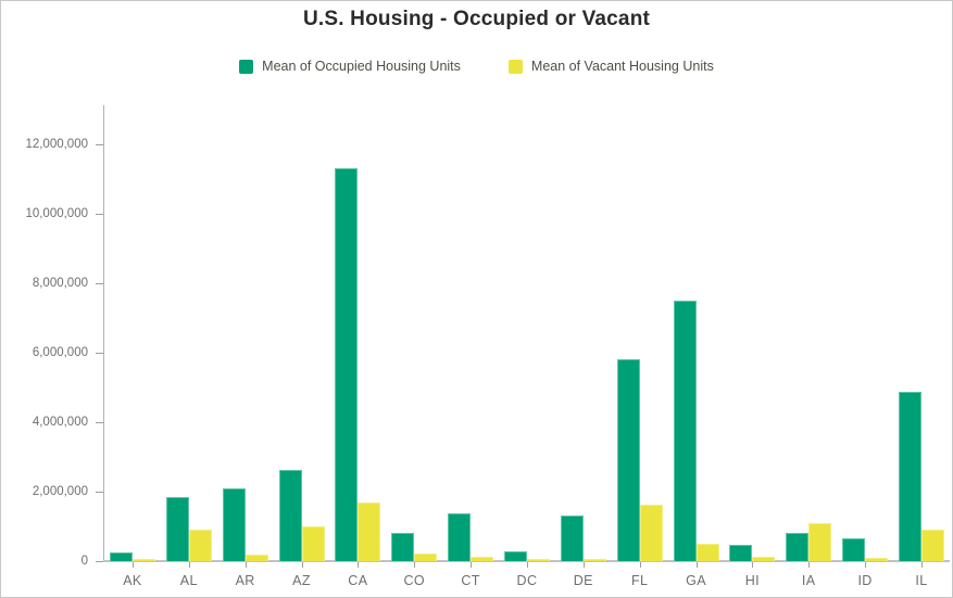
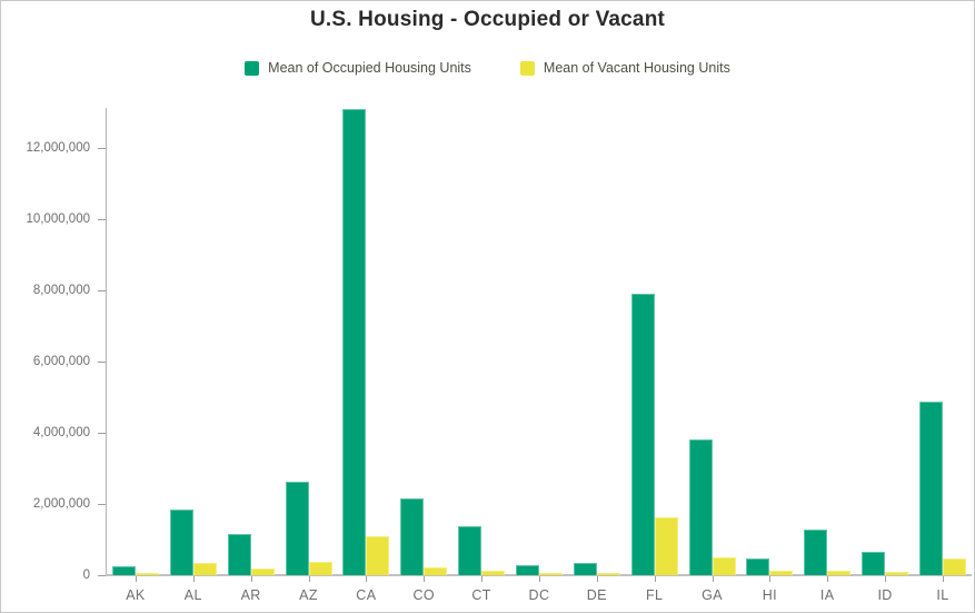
Mean of Vacant Housing Units/AL: 900000 -> 400000
Mean of Occupied Housing Units/AR: 2100000 -> 1200000
Mean of Vacant Housing Units/AZ: 1000000 -> 400000
Mean of Occupied Housing Units/CA: 11300000 -> 13100000
Mean of Vacant Housing Units/CA: 1700000 -> 1100000
Mean of Occupied Housing Units/CO: 800000 -> 2200000
Mean of Occupied Housing Units/DE: 1300000 -> 400000
Mean of Occupied Housing Units/FL: 5800000 -> 7900000
Mean of Occupied Housing Units/GA: 7500000 -> 3800000
Mean of Occupied Housing Units/IA: 800000 -> 1300000
Mean of Vacant Housing Units/IA: 1100000 -> 100000
Mean of Vacant Housing Units/IL: 900000 -> 500000
